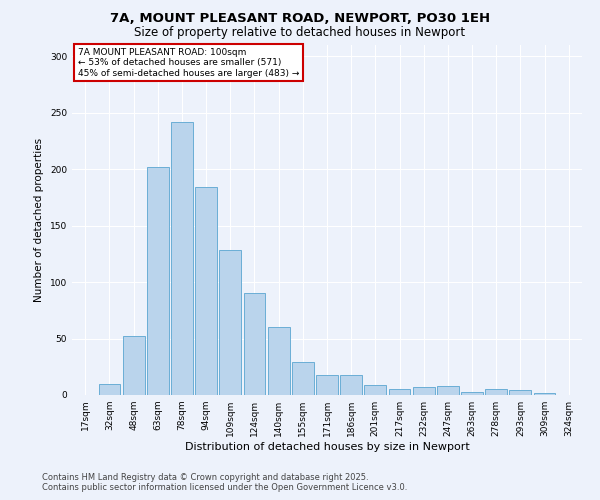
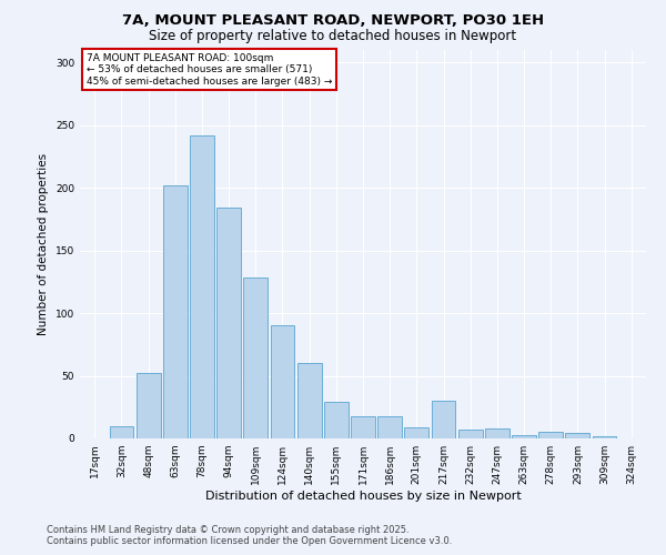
217sqm: 5 -> 30
